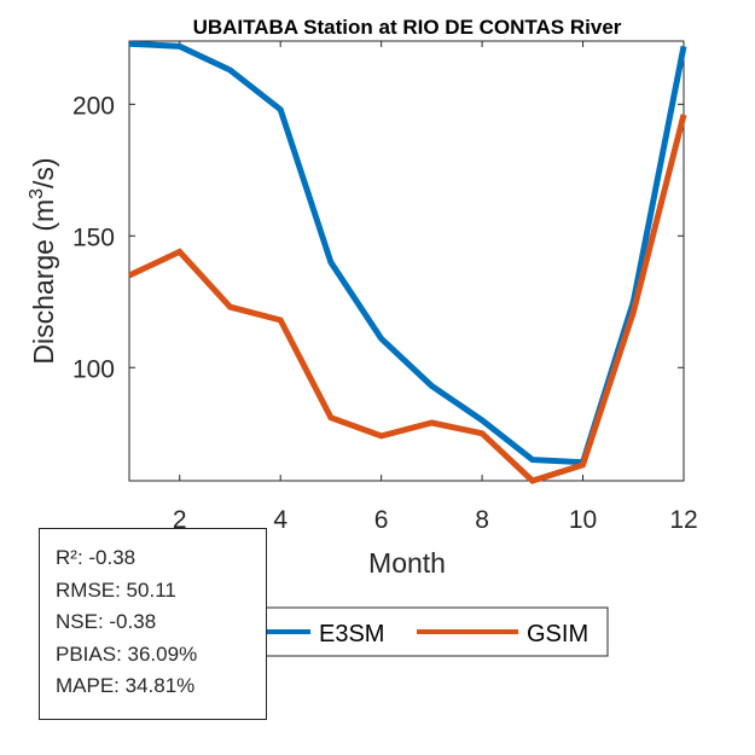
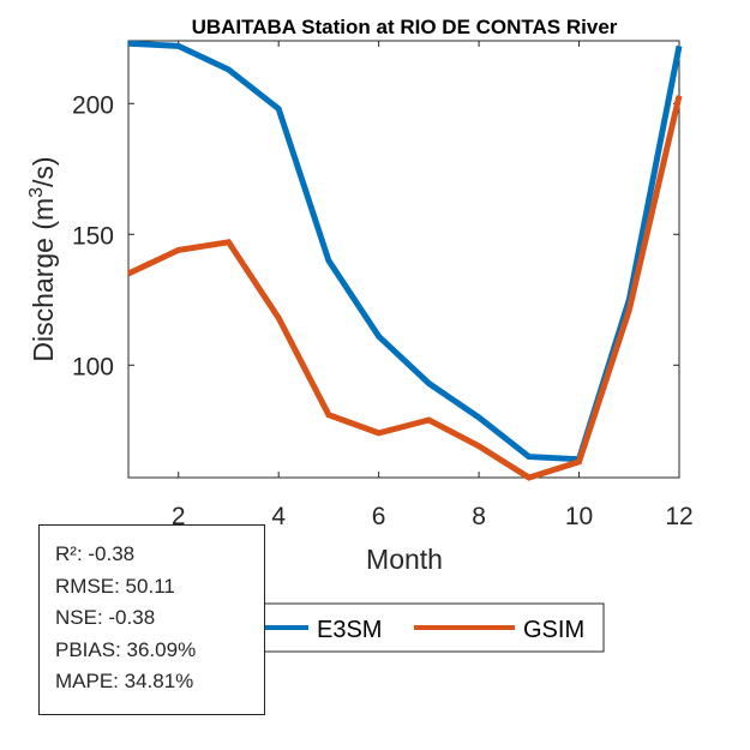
GSIM/3: 123 -> 147
GSIM/8: 75 -> 69
GSIM/12: 196 -> 203
